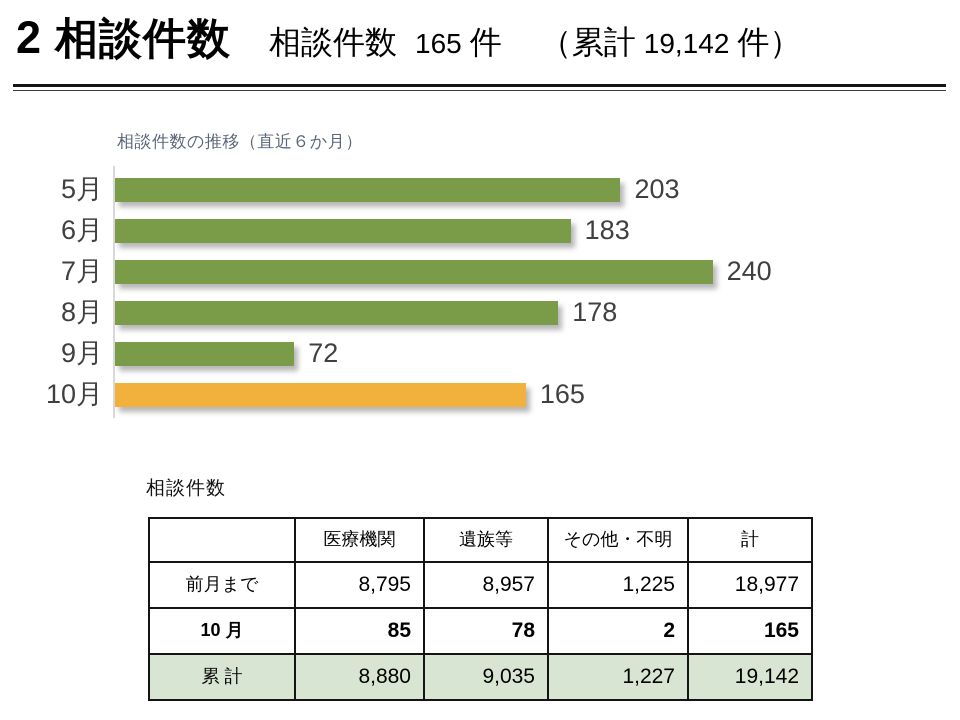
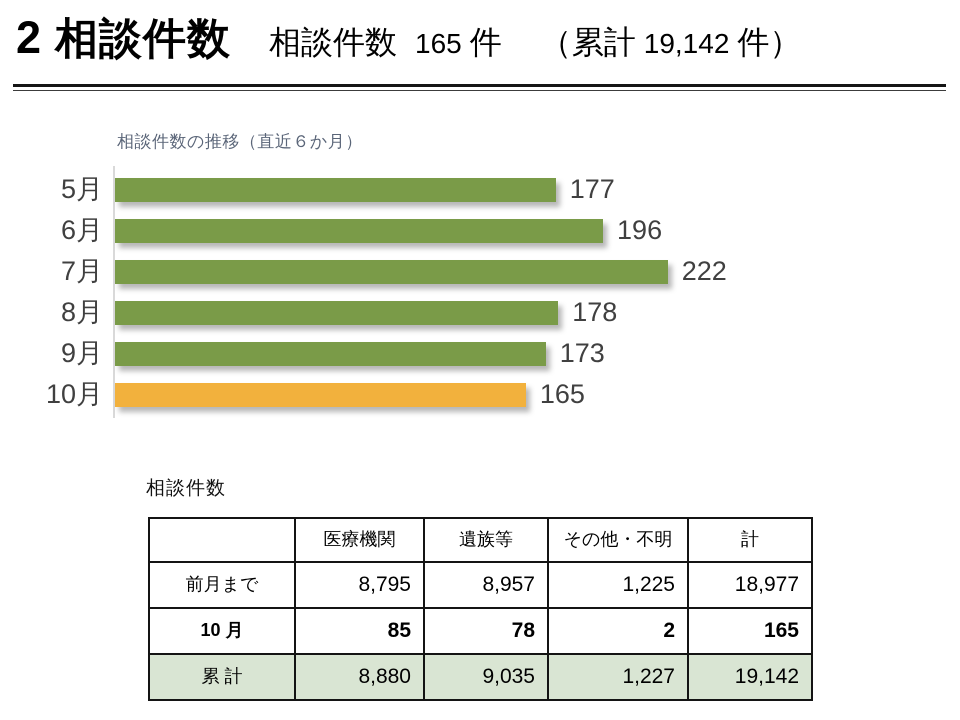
5月: 203 -> 177
6月: 183 -> 196
7月: 240 -> 222
9月: 72 -> 173
